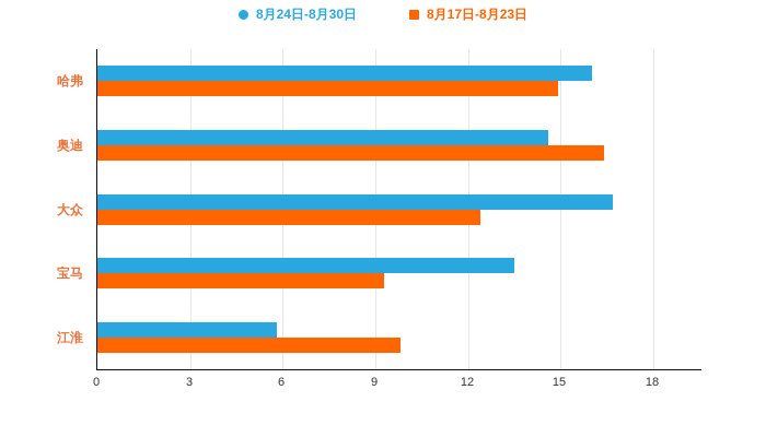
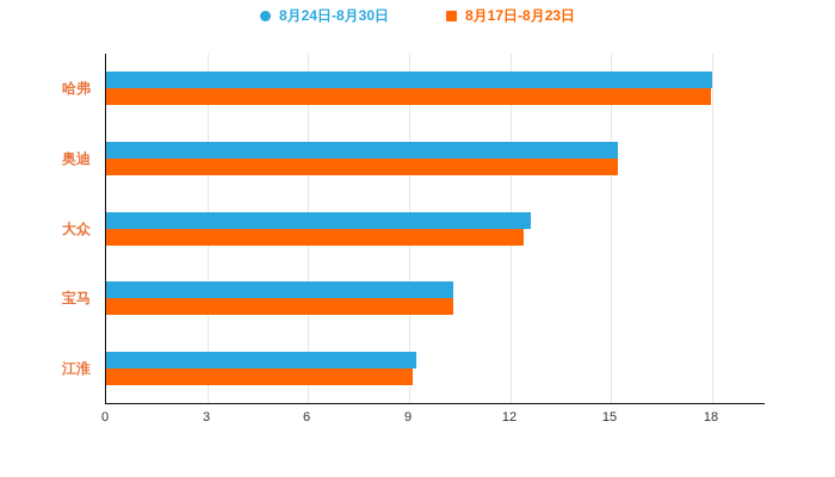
8月24日-8月30日/哈弗: 16.0 -> 18.0
8月17日-8月23日/哈弗: 14.9 -> 17.9
8月24日-8月30日/奥迪: 14.6 -> 15.2
8月17日-8月23日/奥迪: 16.4 -> 15.2
8月24日-8月30日/大众: 16.7 -> 12.6
8月24日-8月30日/宝马: 13.5 -> 10.3
8月17日-8月23日/宝马: 9.3 -> 10.3
8月24日-8月30日/江淮: 5.8 -> 9.2
8月17日-8月23日/江淮: 9.8 -> 9.1
